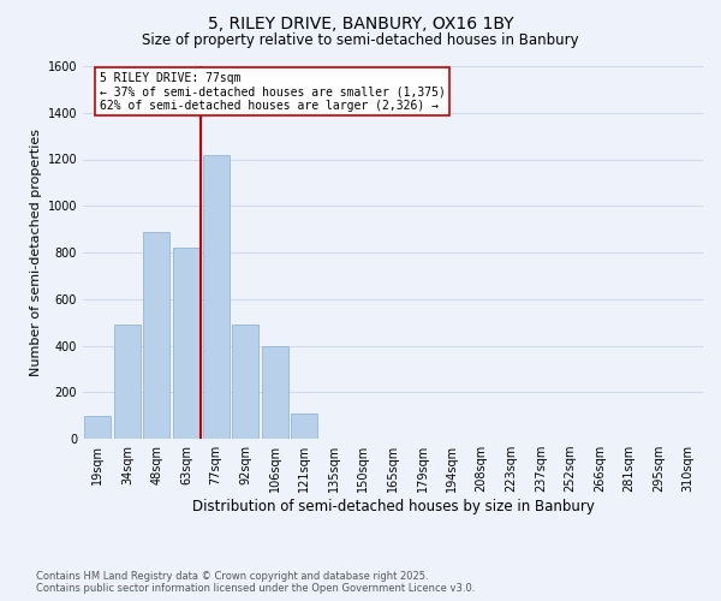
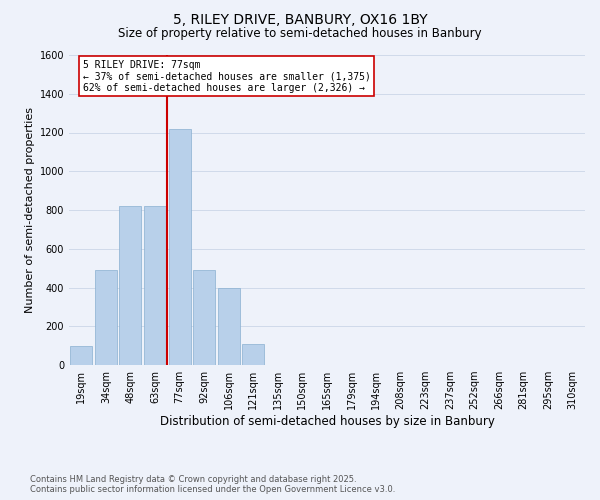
48sqm: 890 -> 820
